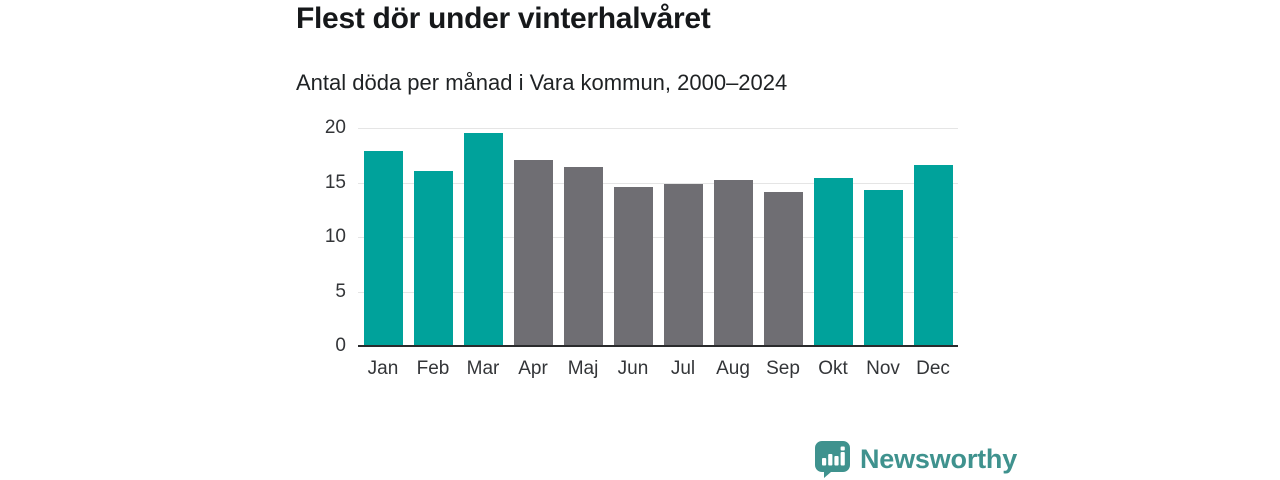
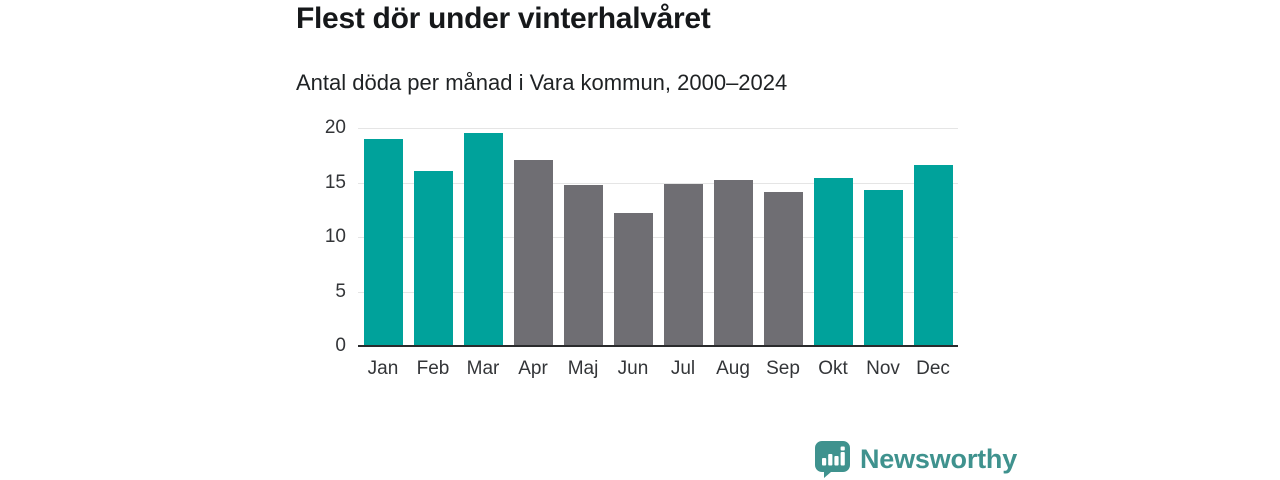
Jan: 17.9 -> 19.0
Maj: 16.4 -> 14.8
Jun: 14.6 -> 12.2
